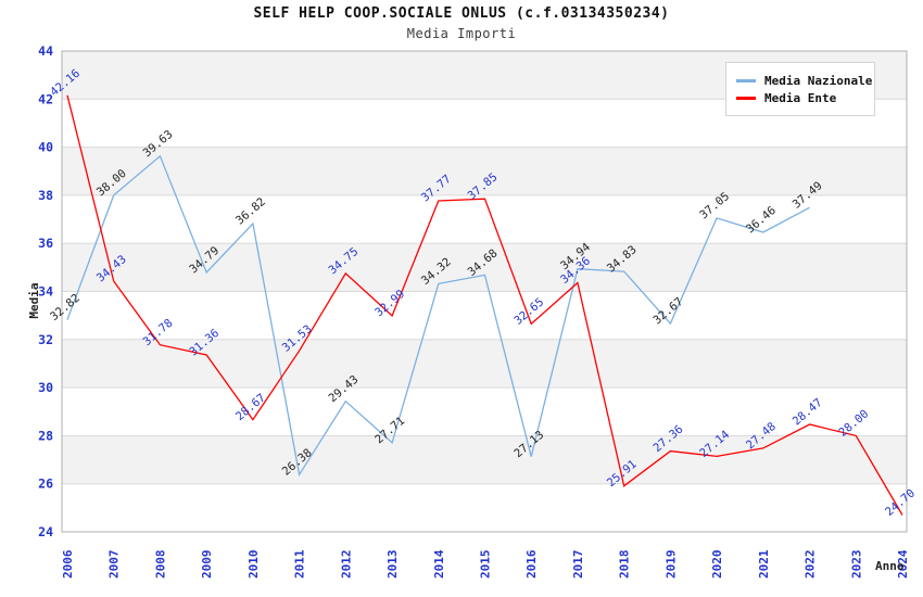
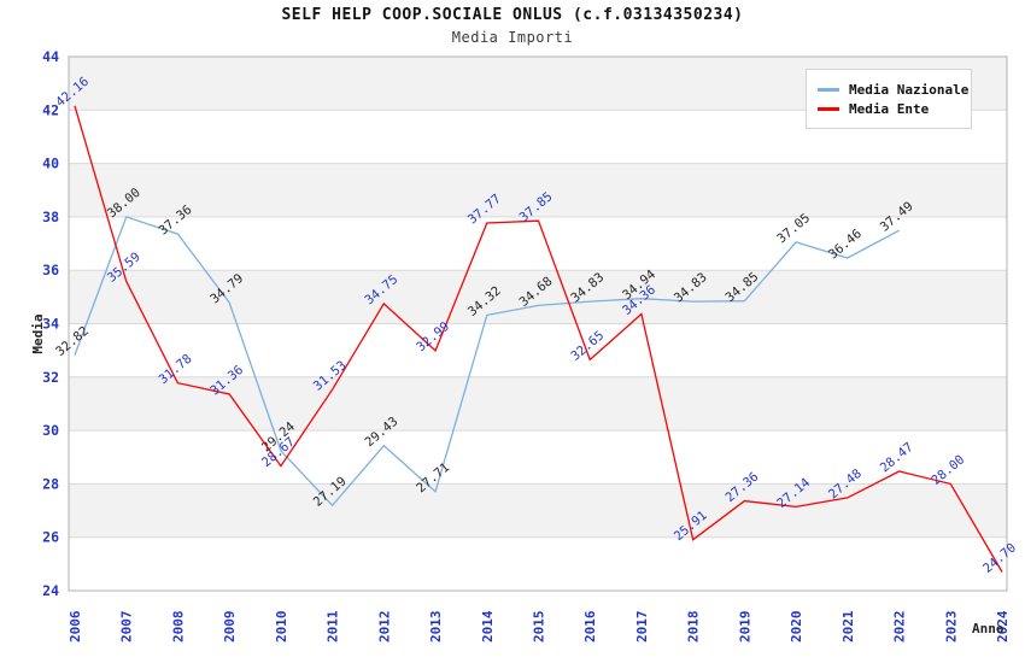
Media Ente/2007: 34.43 -> 35.59
Media Nazionale/2008: 39.63 -> 37.36
Media Nazionale/2010: 36.82 -> 29.24
Media Nazionale/2011: 26.38 -> 27.19
Media Nazionale/2016: 27.13 -> 34.83
Media Nazionale/2019: 32.67 -> 34.85
